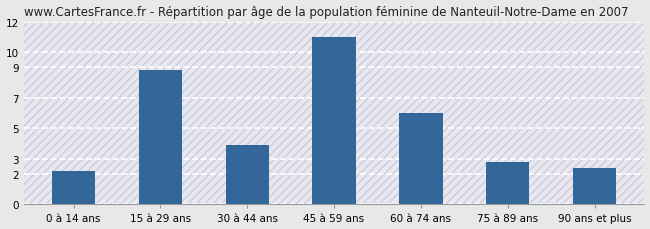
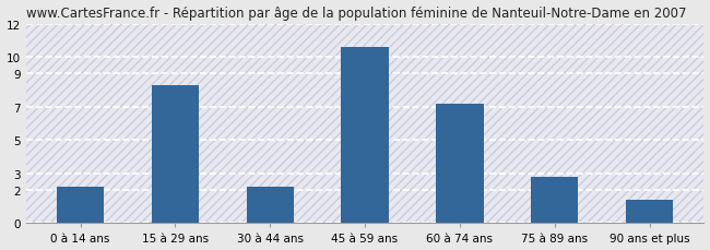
15 à 29 ans: 8.8 -> 8.3
30 à 44 ans: 3.9 -> 2.2
45 à 59 ans: 11.0 -> 10.6
60 à 74 ans: 6.0 -> 7.2
90 ans et plus: 2.4 -> 1.4
